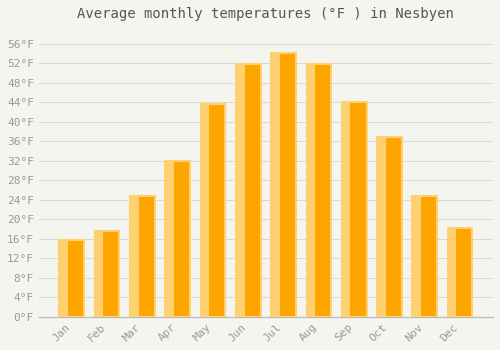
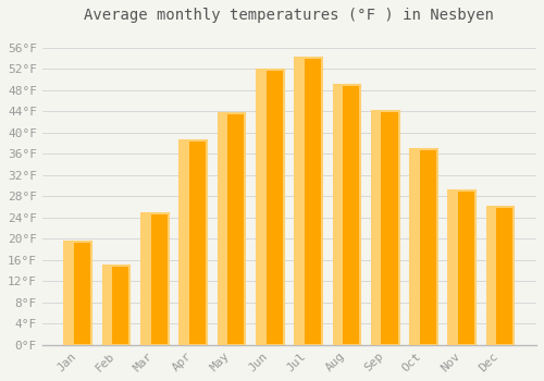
Jan: 15.8°F -> 19.5°F
Feb: 17.6°F -> 15.0°F
Apr: 32.0°F -> 38.5°F
Aug: 51.8°F -> 49.0°F
Nov: 24.8°F -> 29.0°F
Dec: 18.3°F -> 26.0°F
